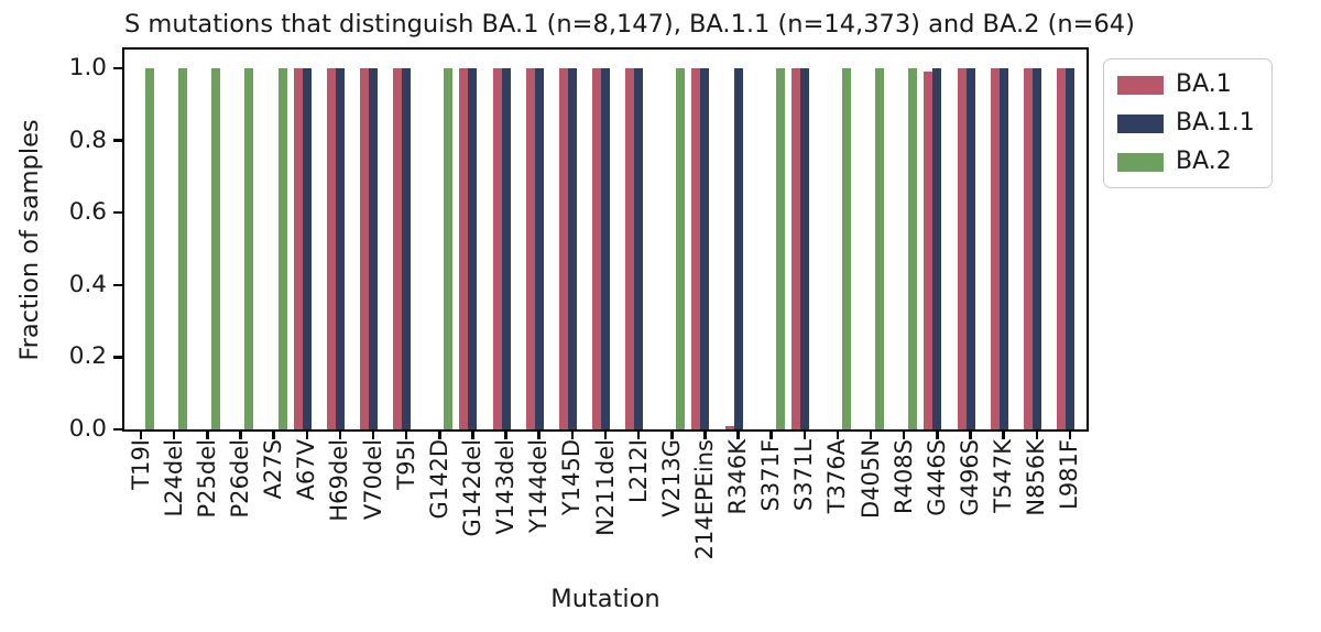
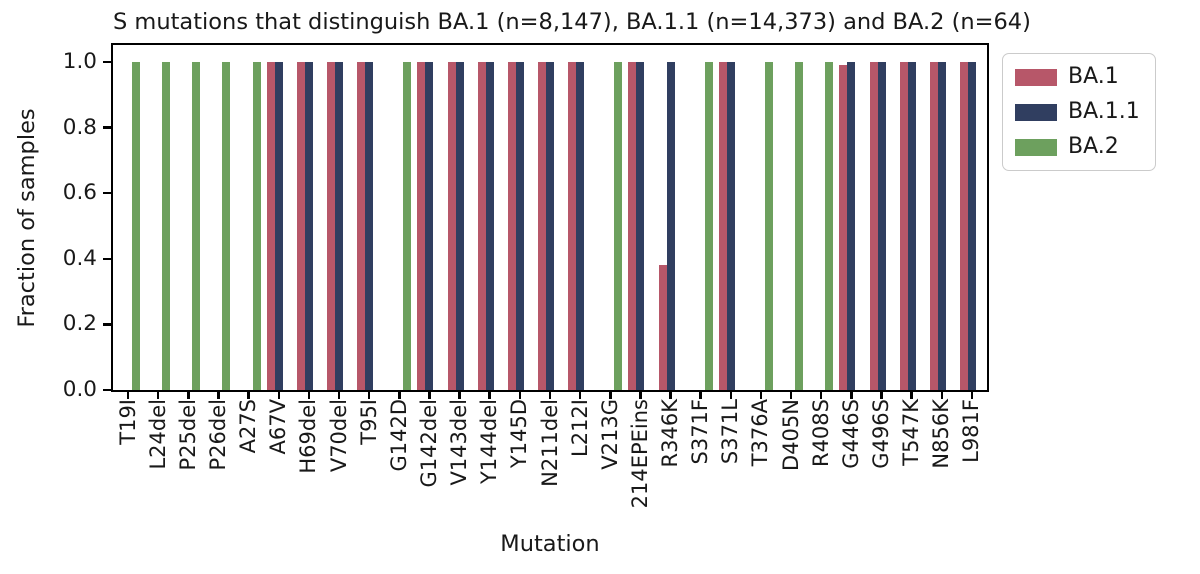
BA.1/R346K: 0.01 -> 0.38
